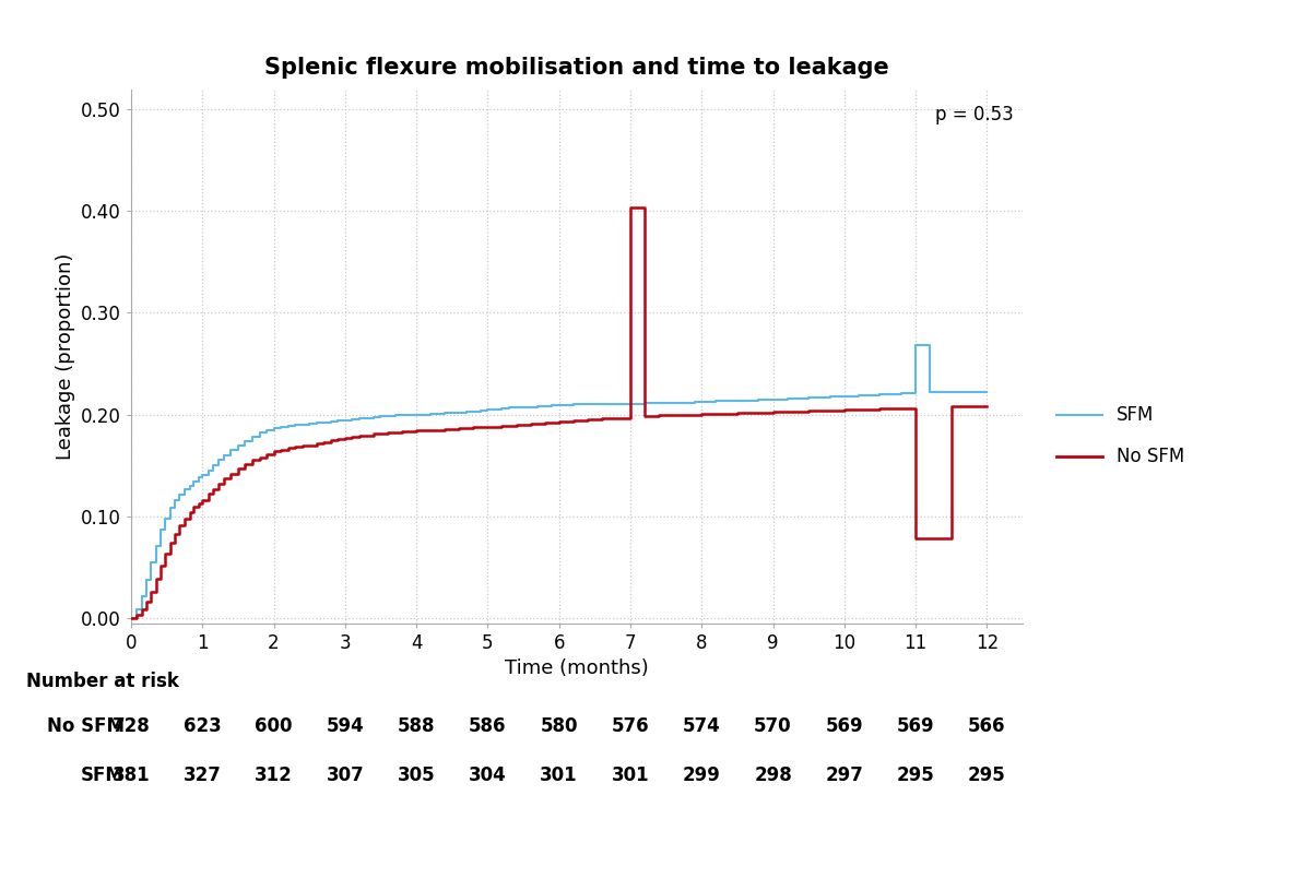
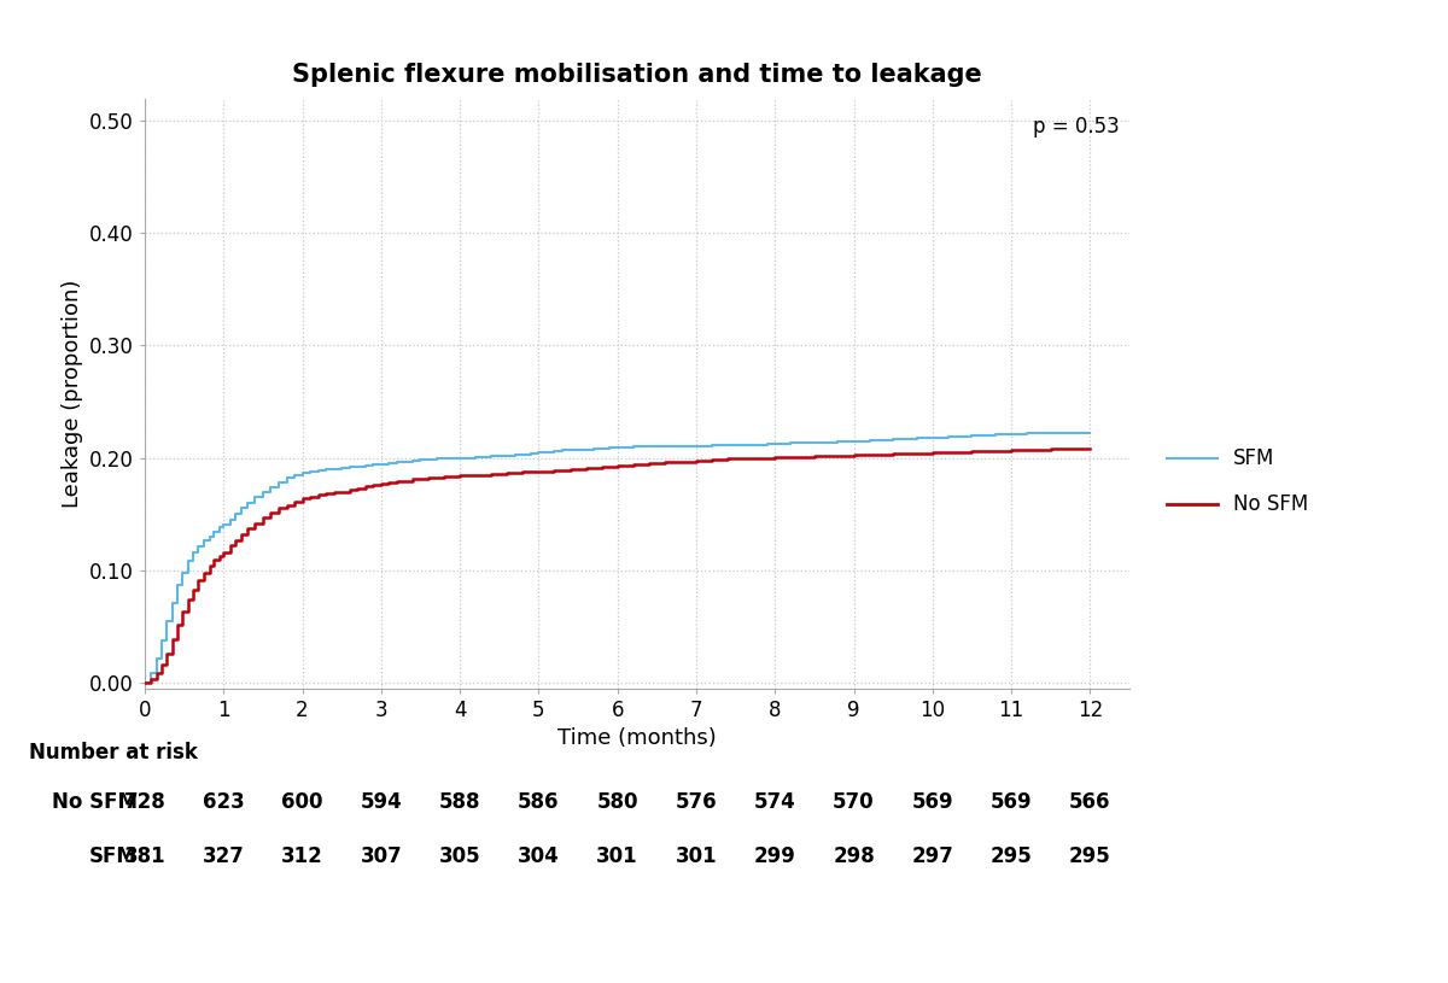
No SFM/7: 0.404 -> 0.197
SFM/11: 0.268 -> 0.221
No SFM/11: 0.078 -> 0.207
